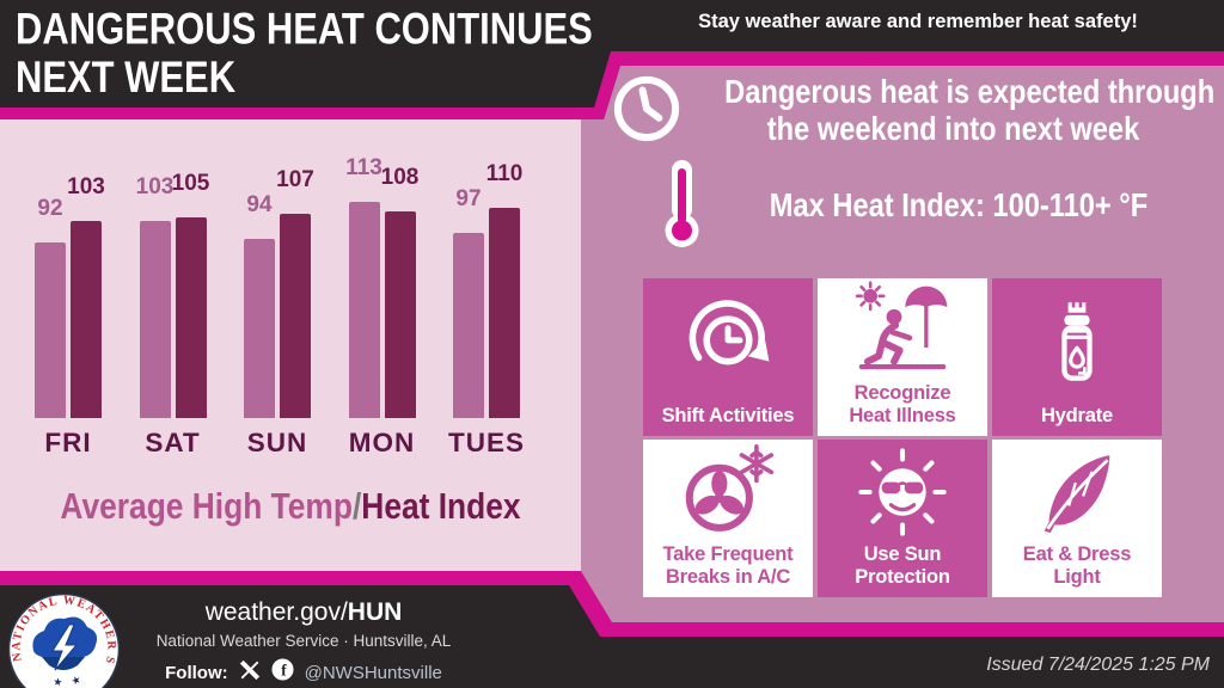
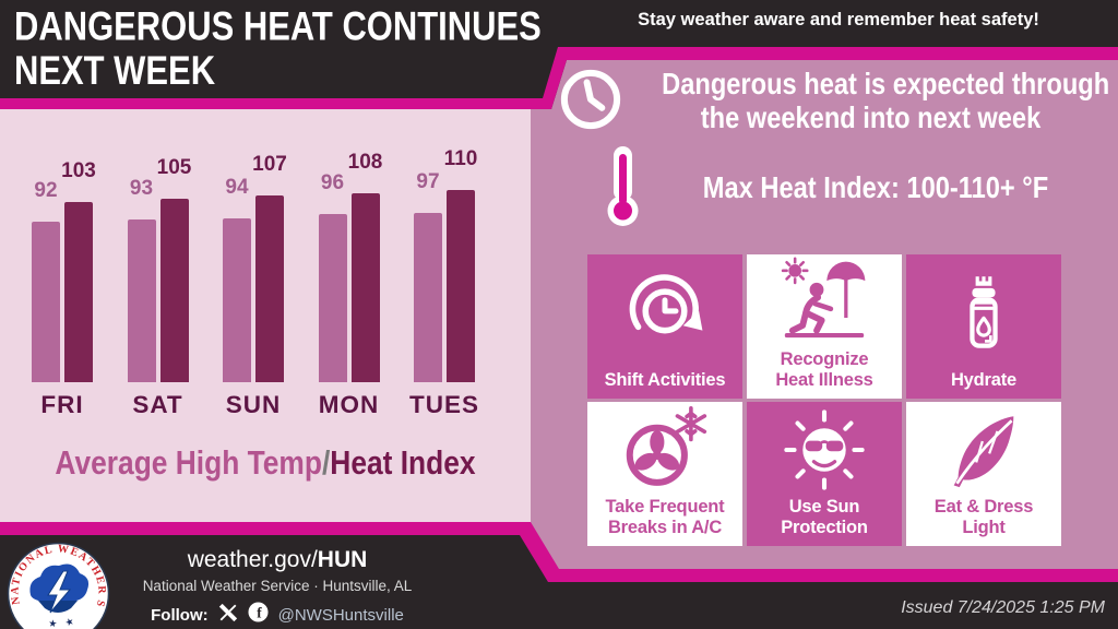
Average High Temp/SAT: 103 -> 93
Average High Temp/MON: 113 -> 96
